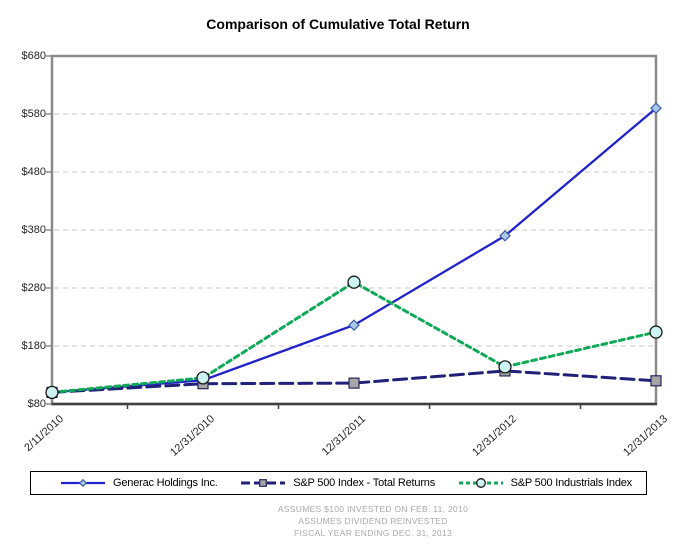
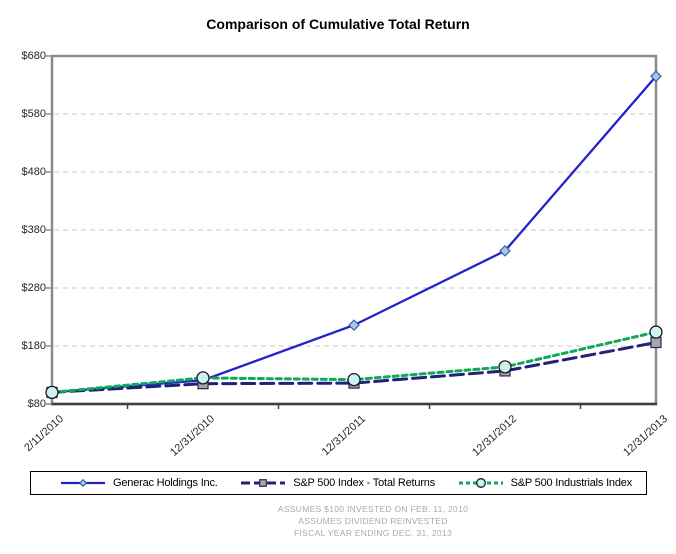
S&P 500 Industrials Index/12/31/2011: $290 -> $120
Generac Holdings Inc./12/31/2012: $370 -> $340
Generac Holdings Inc./12/31/2013: $590 -> $640
S&P 500 Index - Total Returns/12/31/2013: $120 -> $190
